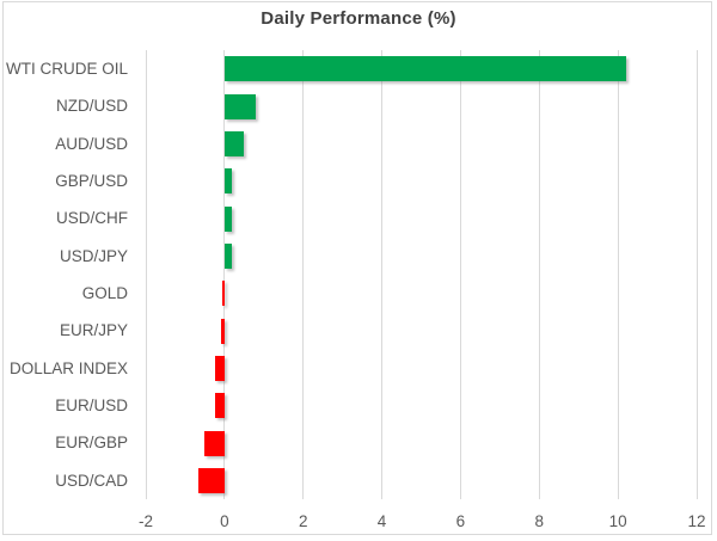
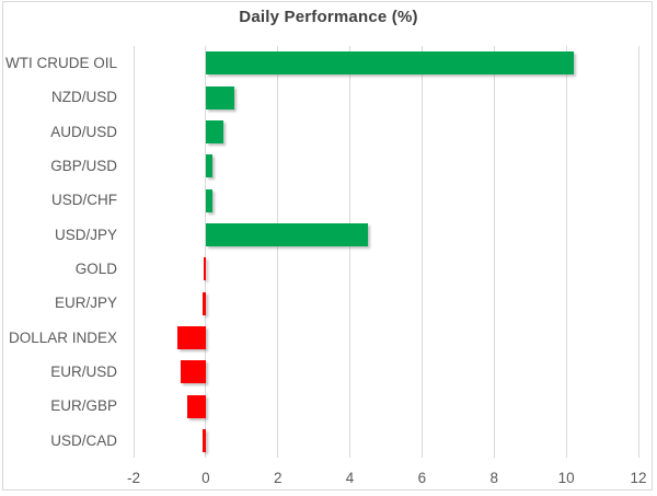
USD/JPY: 0.2 -> 4.5
DOLLAR INDEX: -0.2 -> -0.8
EUR/USD: -0.2 -> -0.7
USD/CAD: -0.7 -> -0.1
